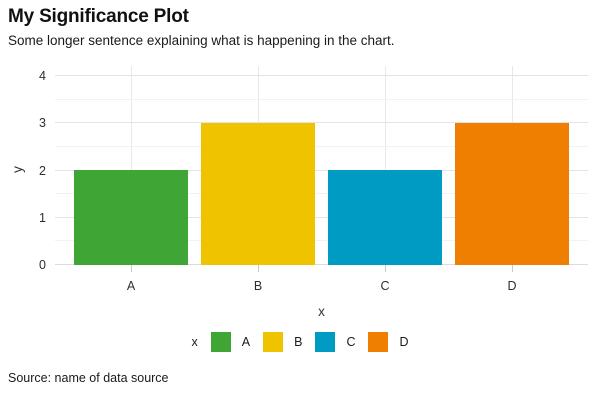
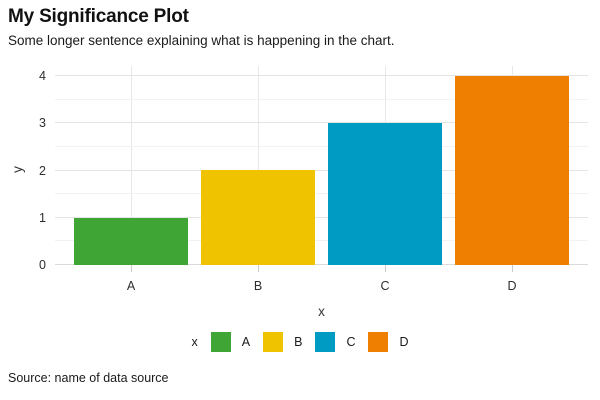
A: 2 -> 1
B: 3 -> 2
C: 2 -> 3
D: 3 -> 4
